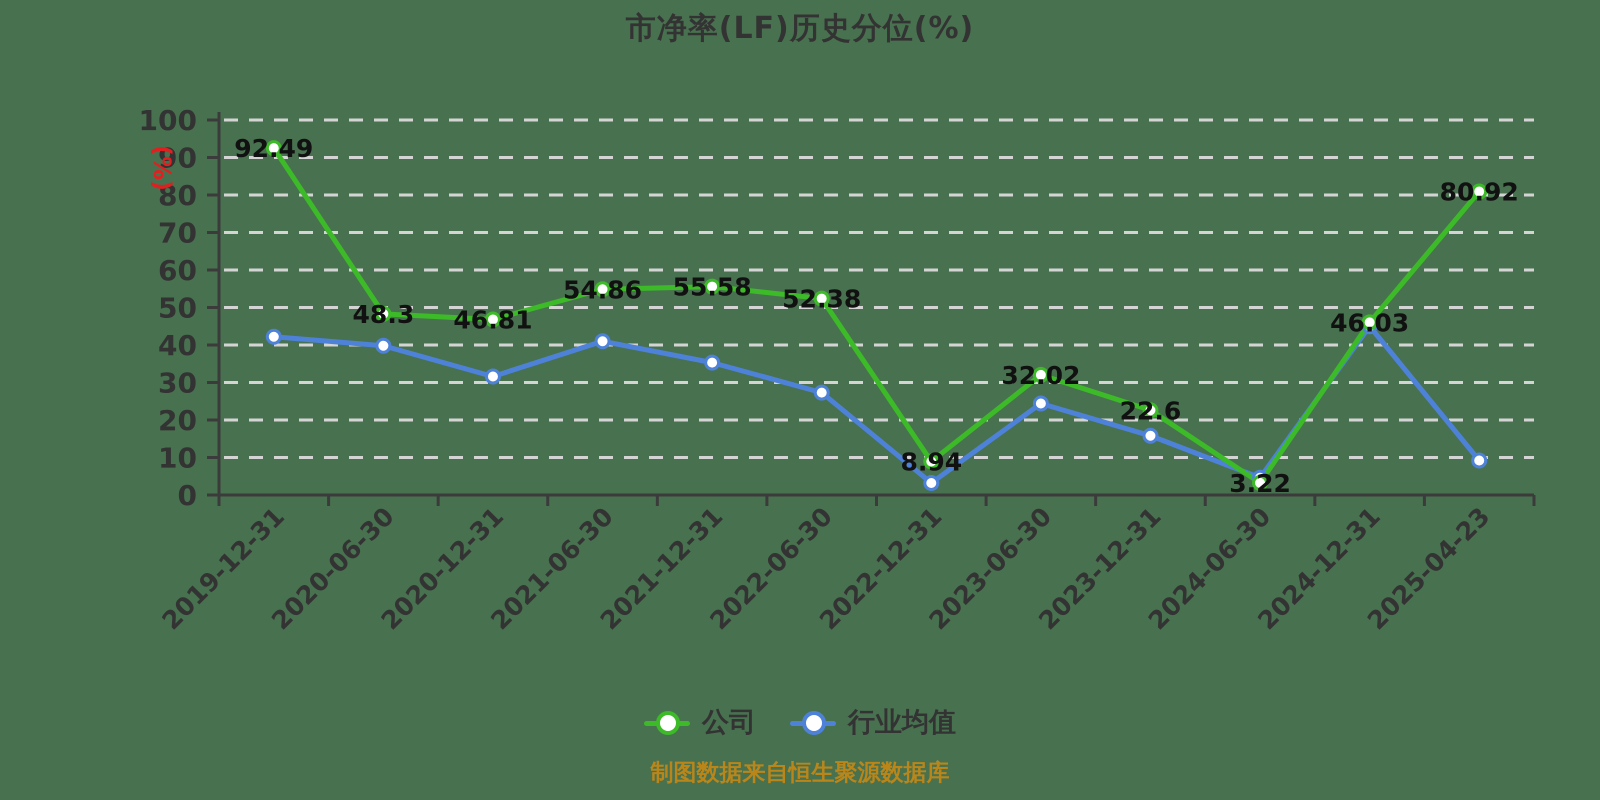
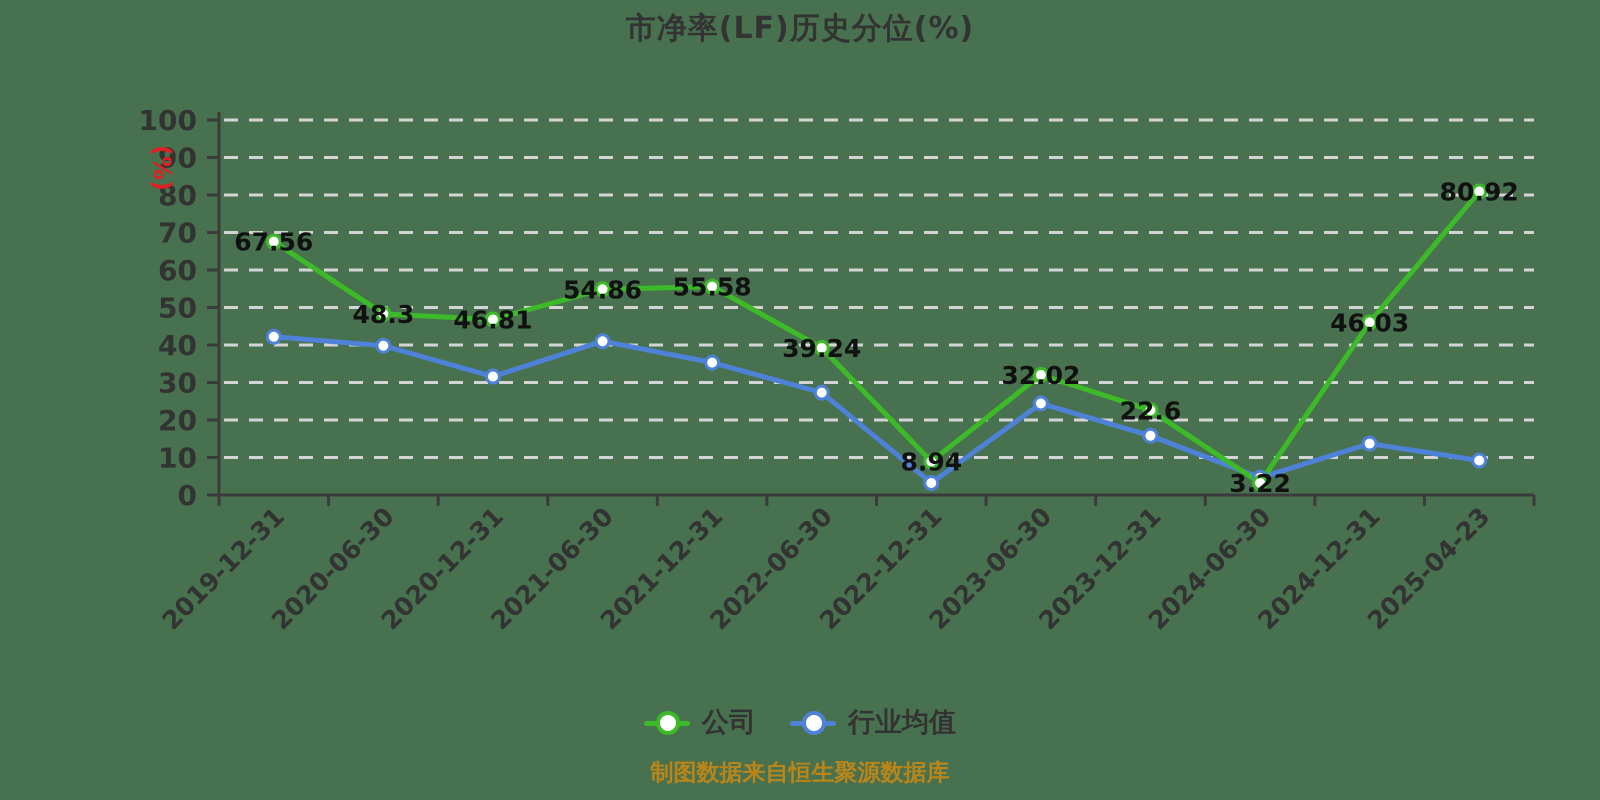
公司/2019-12-31: 92.49 -> 67.56
公司/2022-06-30: 52.38 -> 39.24
行业均值/2024-12-31: 45 -> 14
